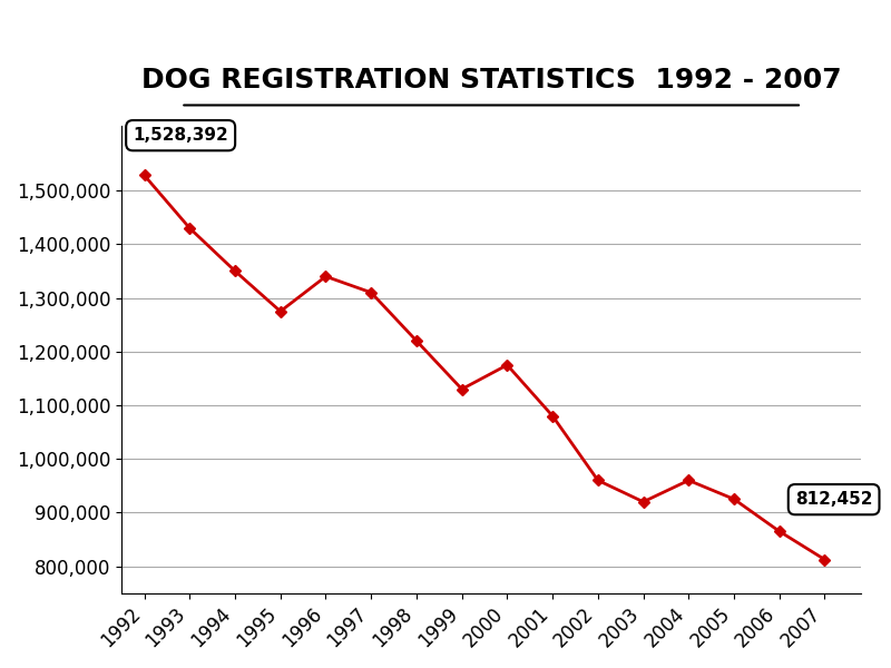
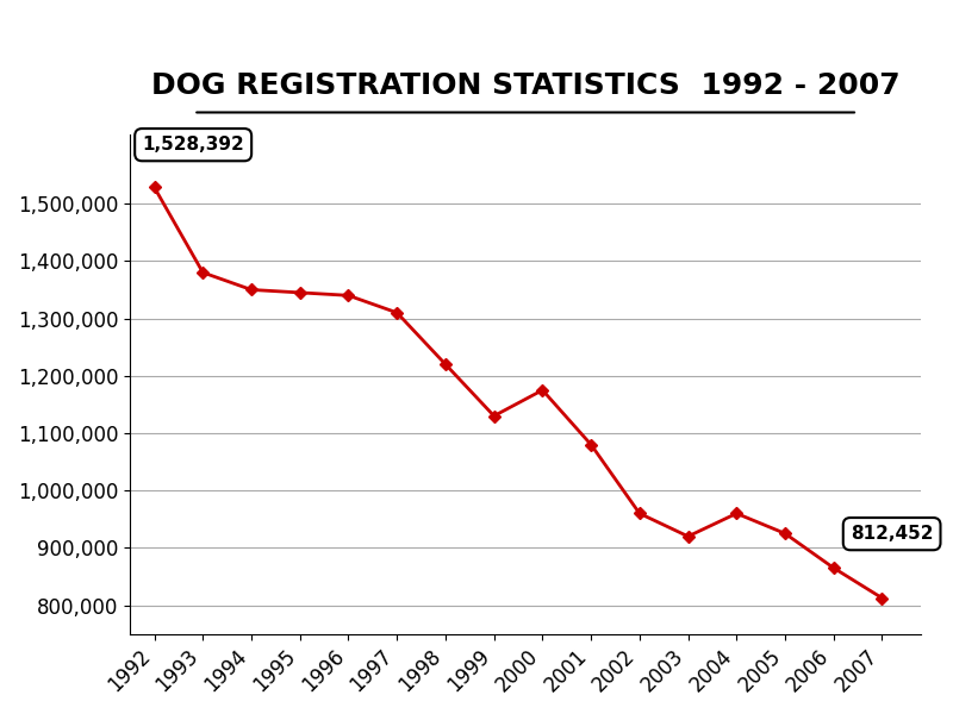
1993: 1,430,000 -> 1,380,000
1995: 1,275,000 -> 1,345,000
